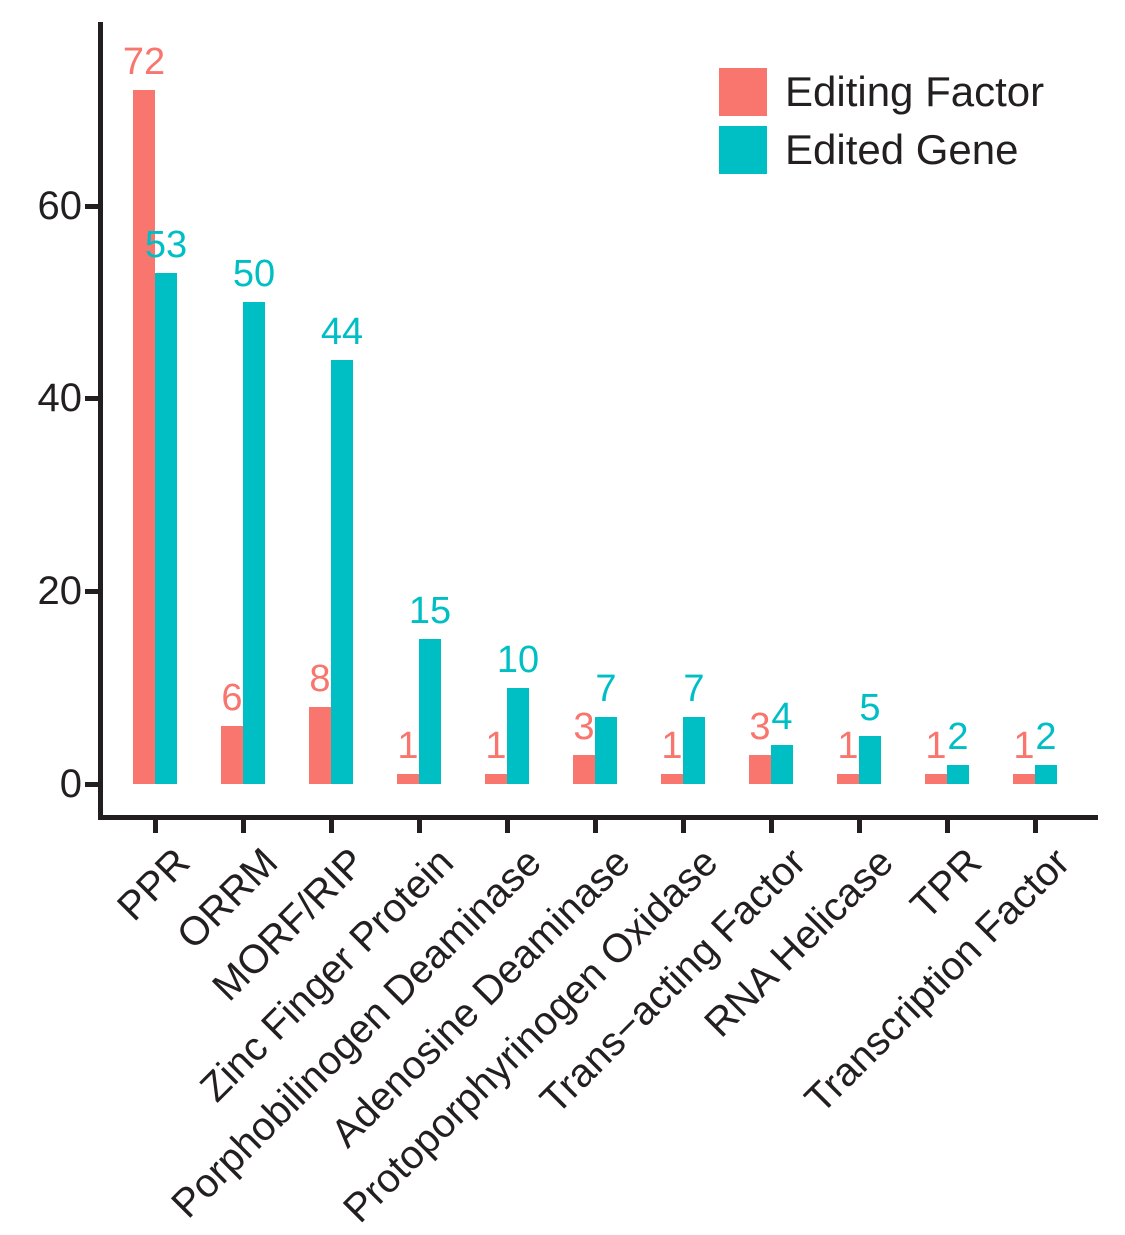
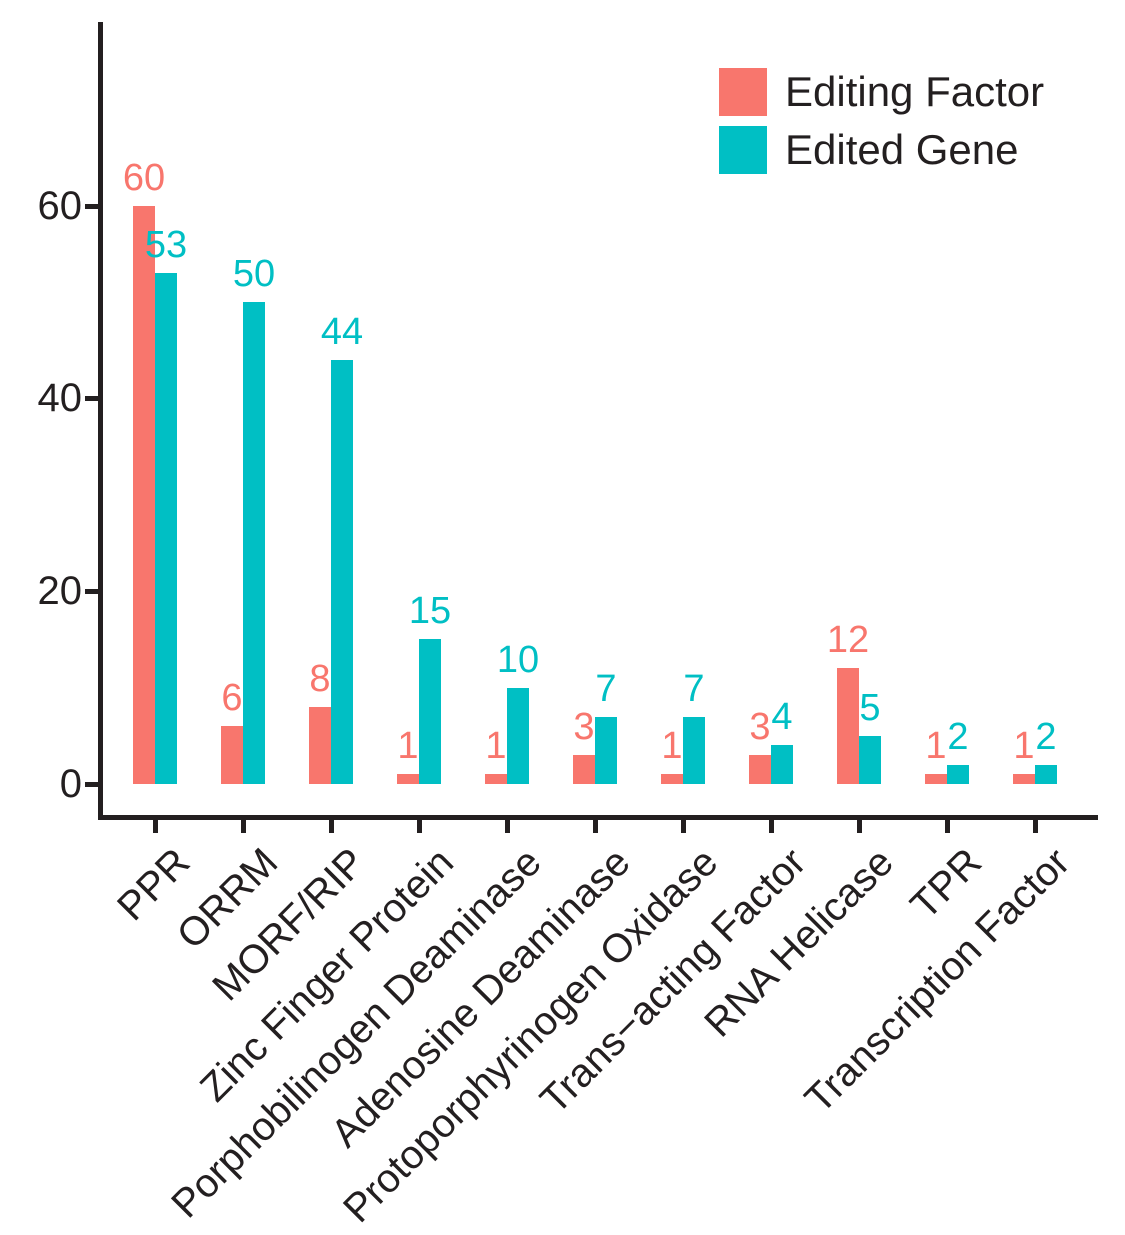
Editing Factor/PPR: 72 -> 60
Editing Factor/RNA Helicase: 1 -> 12
